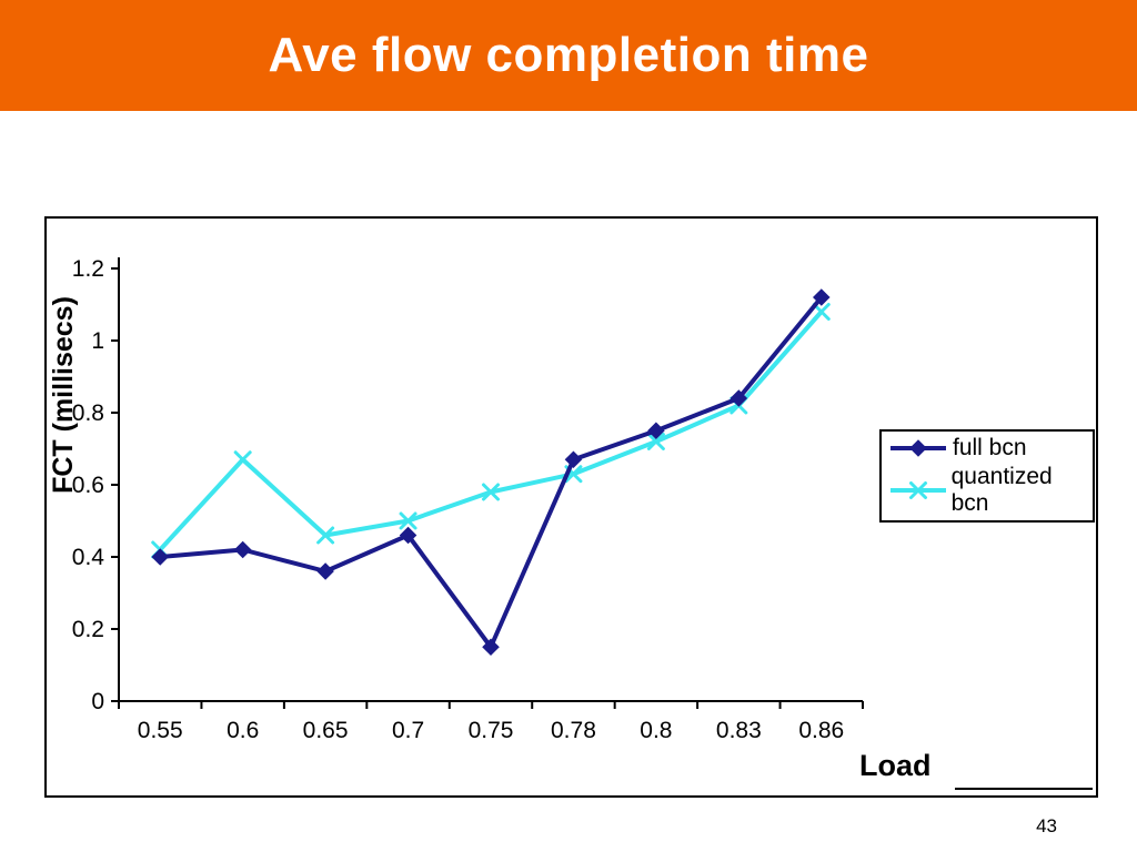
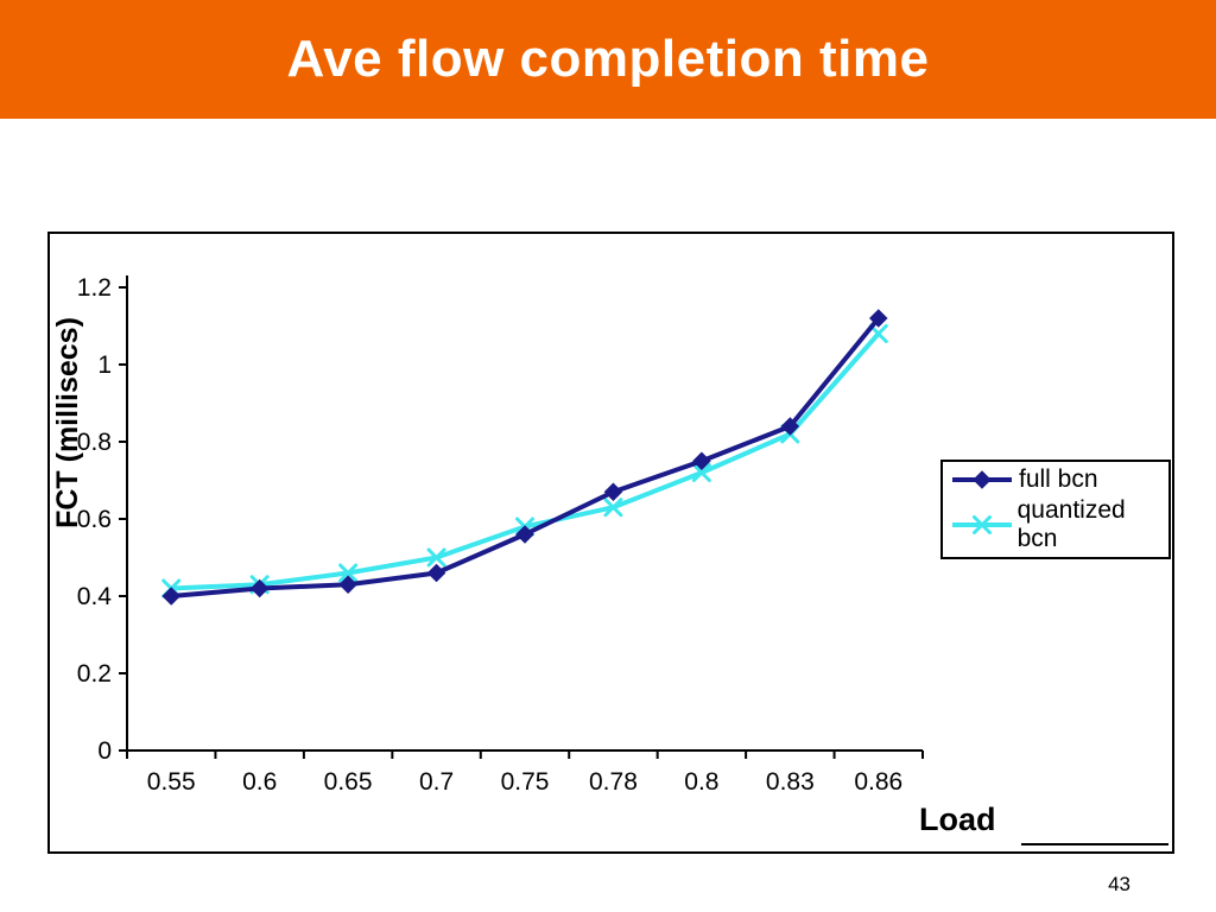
quantized bcn/0.6: 0.67 -> 0.43
full bcn/0.65: 0.36 -> 0.43
full bcn/0.75: 0.15 -> 0.56
